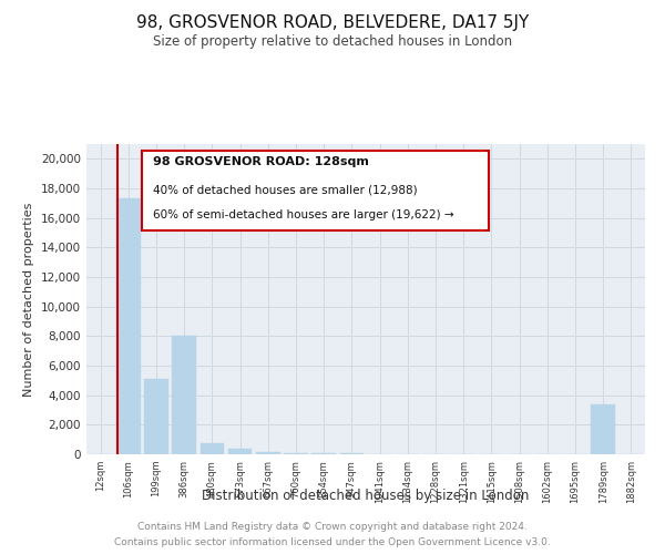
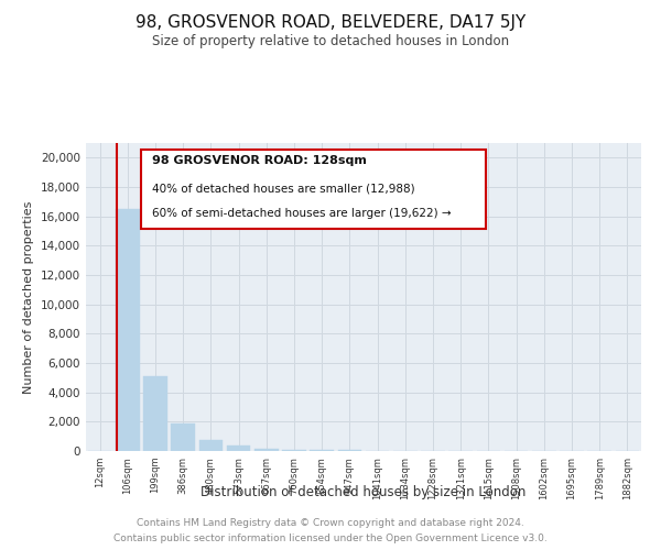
106sqm: 17,300 -> 16,500
386sqm: 8,000 -> 1,900
1789sqm: 3,400 -> 0
